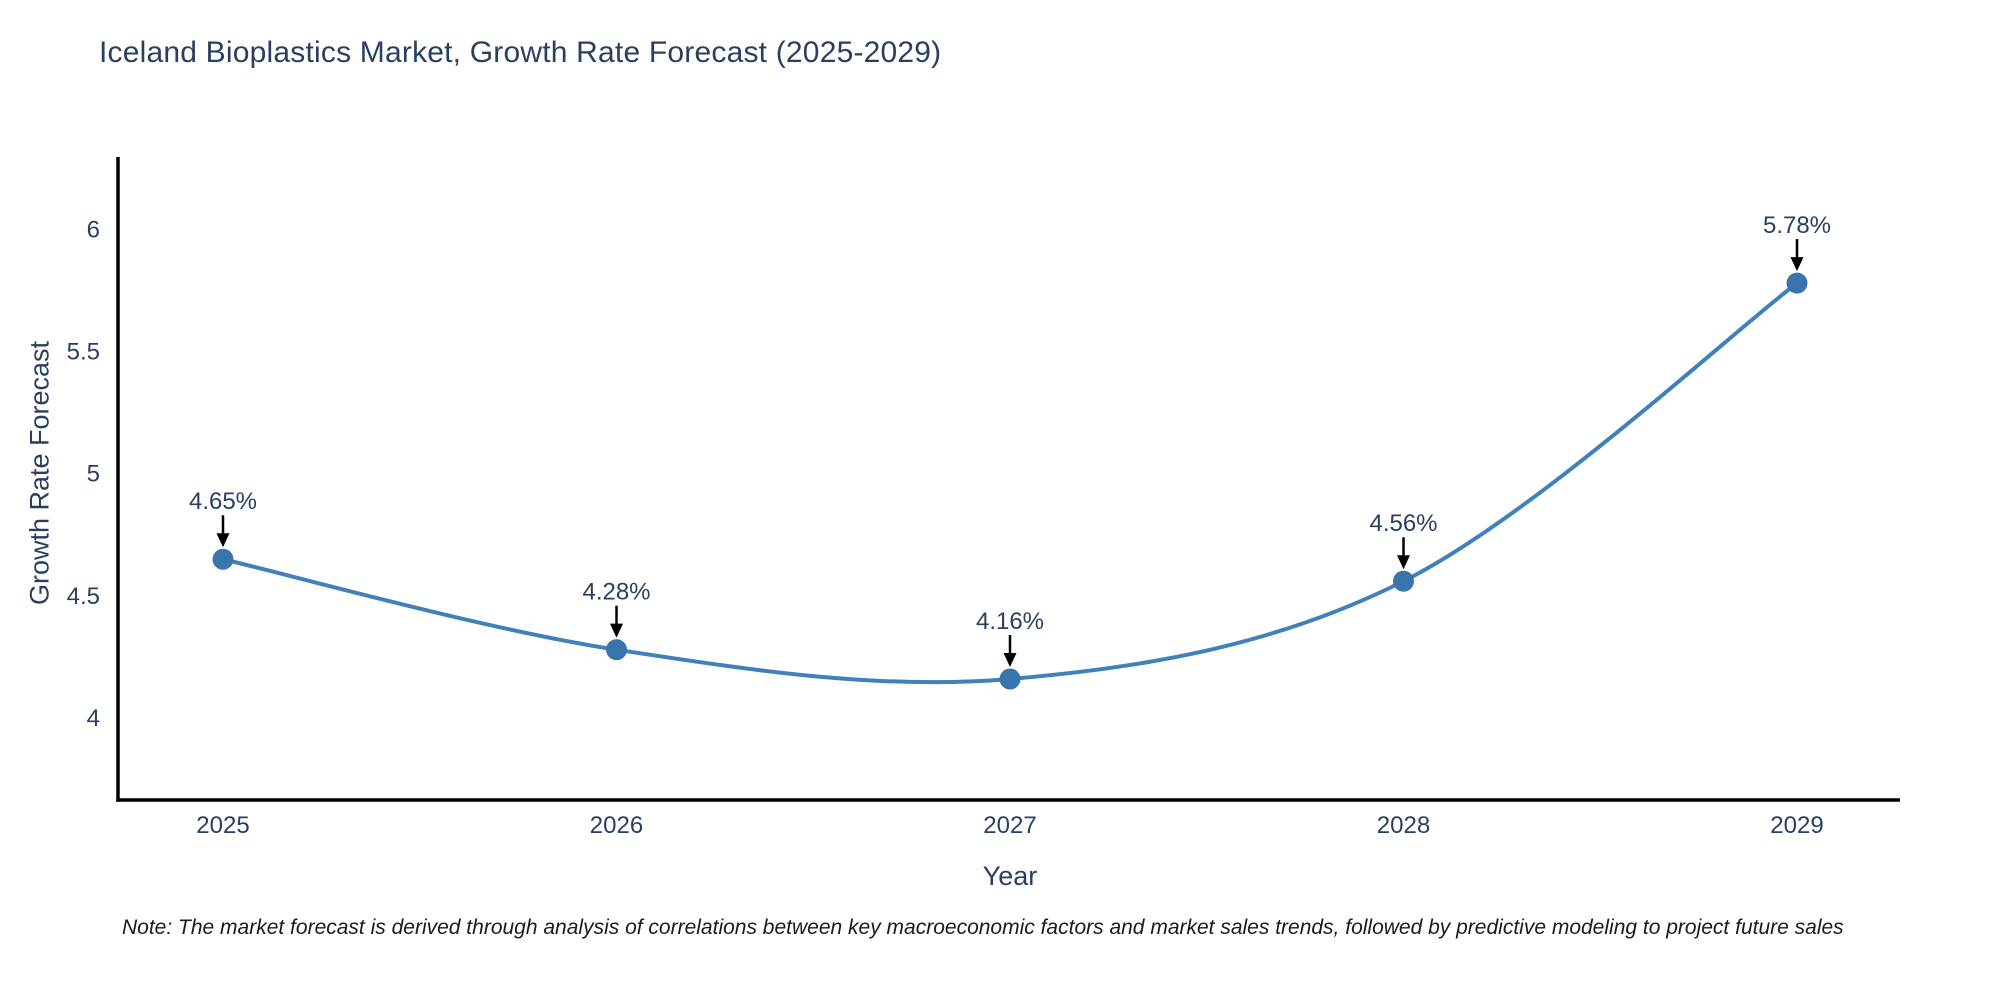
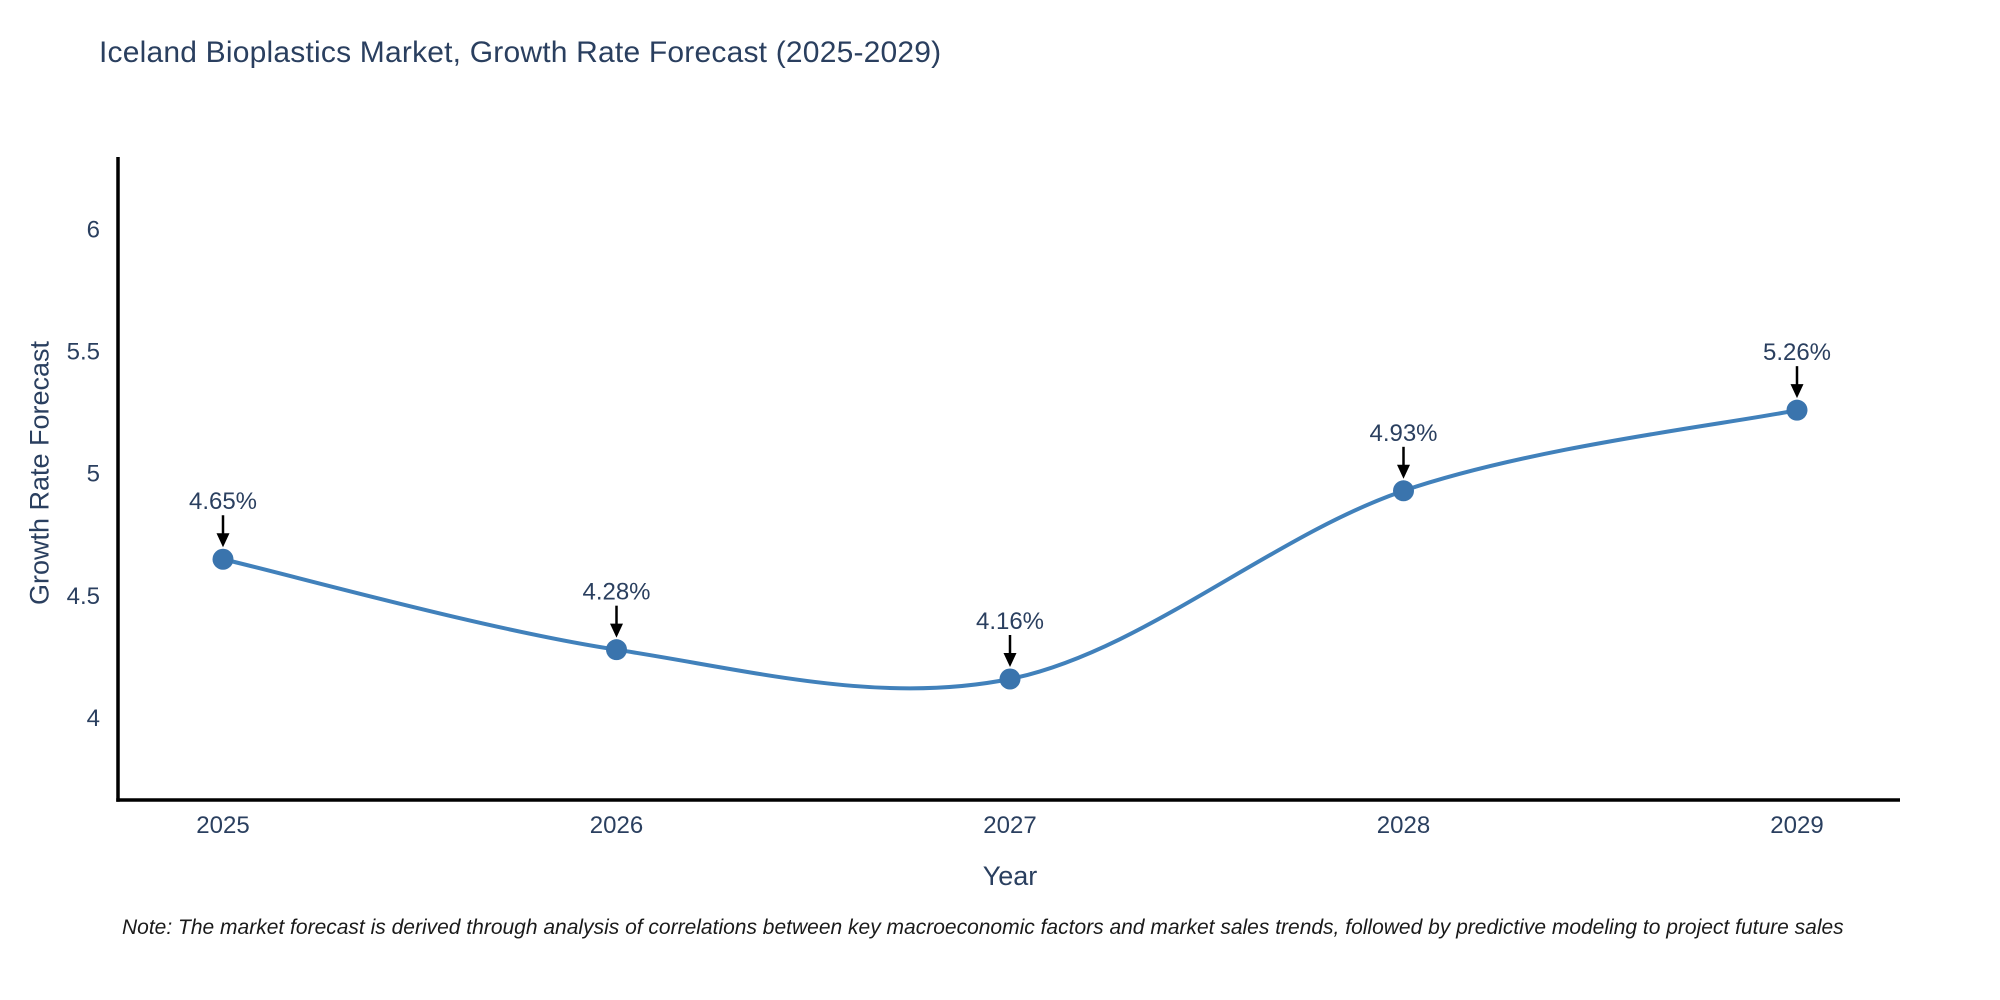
2028: 4.56% -> 4.93%
2029: 5.78% -> 5.26%
